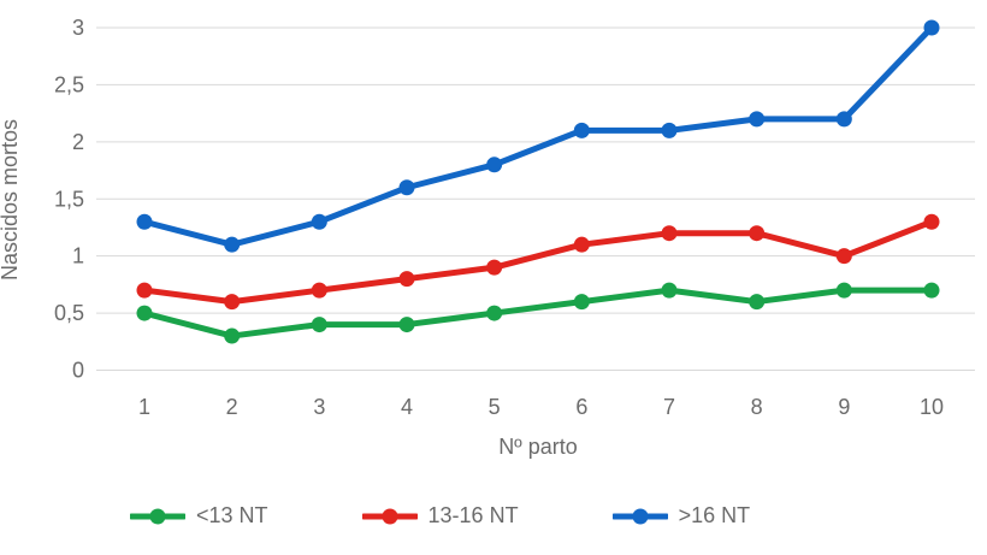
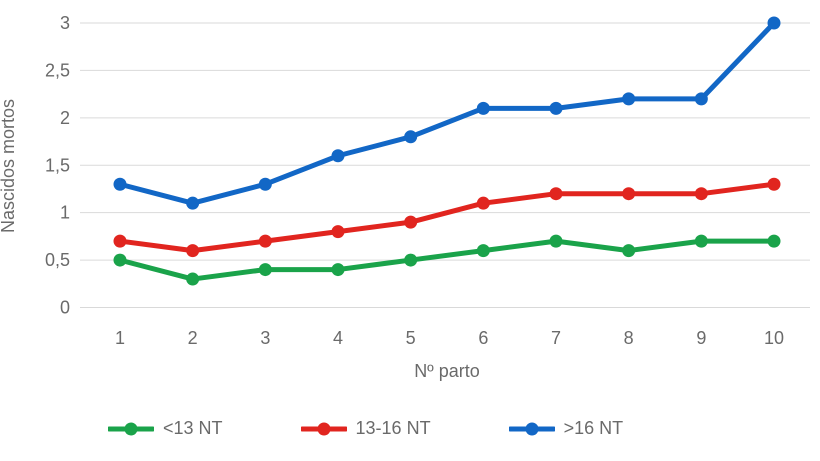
13-16 NT/9: 1,0 -> 1,2
